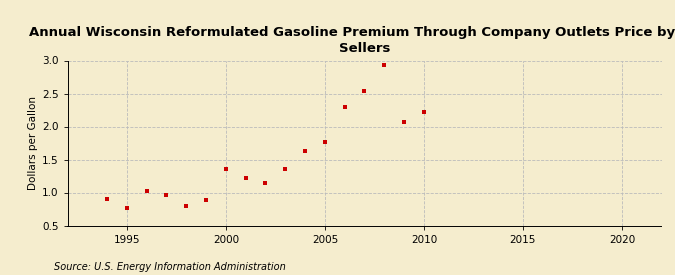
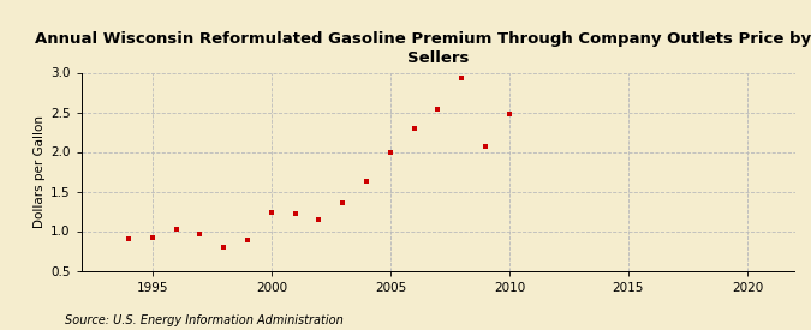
1995: 0.76 -> 0.92
2000: 1.36 -> 1.24
2005: 1.76 -> 2.00
2010: 2.22 -> 2.47
